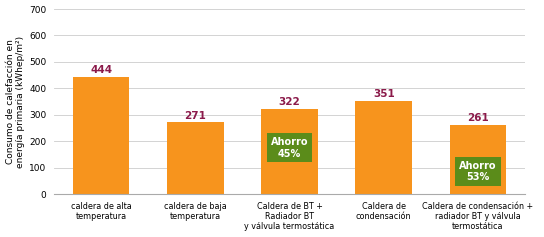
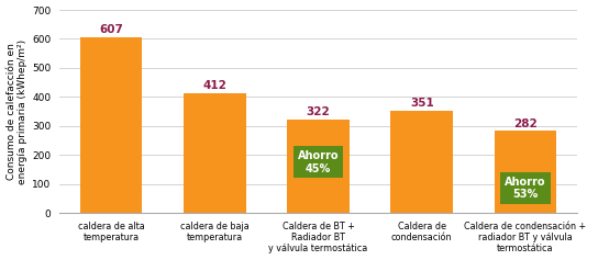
caldera de alta temperatura: 444 -> 607
caldera de baja temperatura: 271 -> 412
Caldera de condensación + radiador BT y válvula termostática: 261 -> 282
